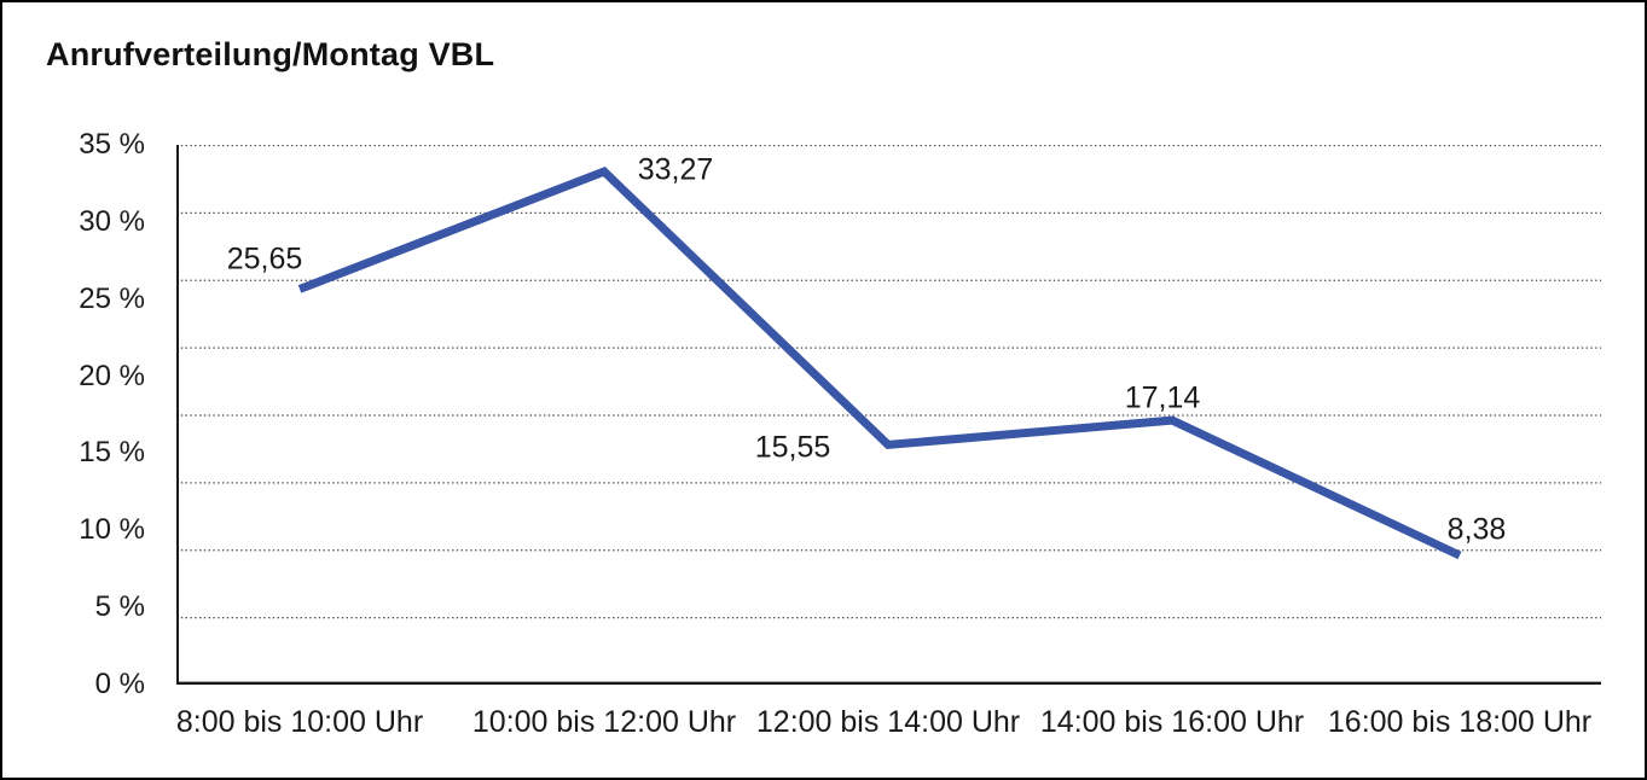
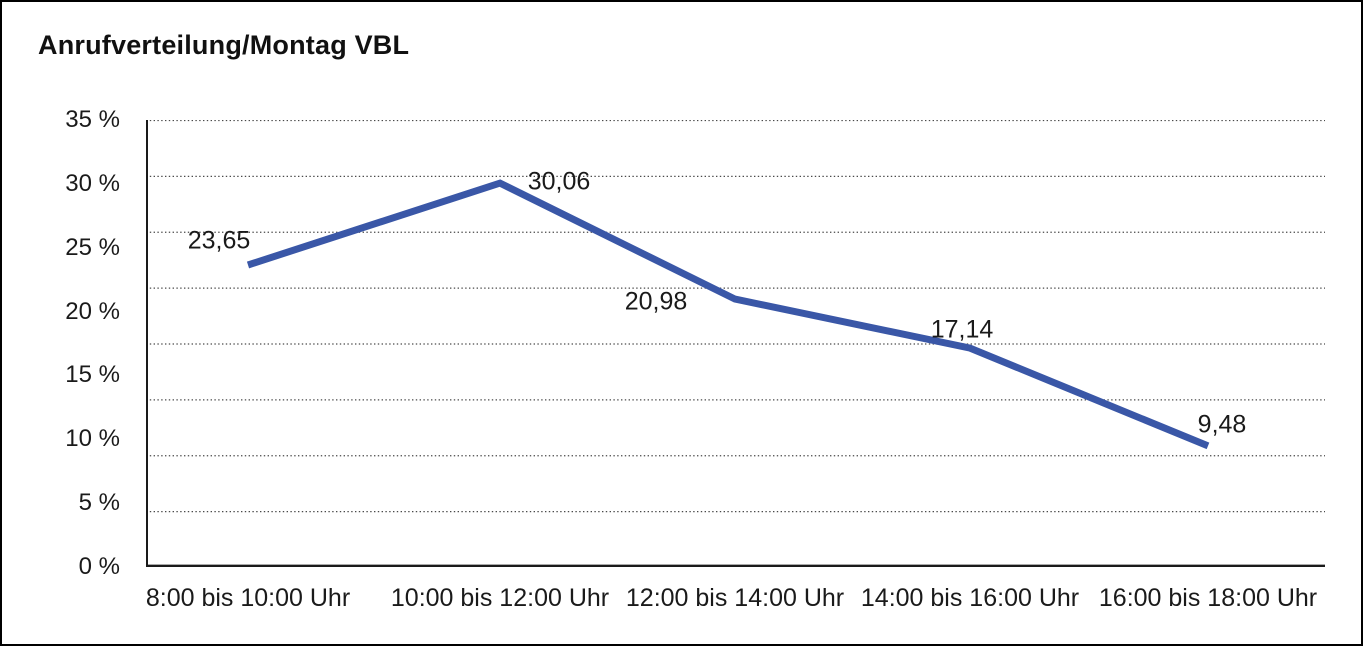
8:00 bis 10:00 Uhr: 25,65 -> 23,65
10:00 bis 12:00 Uhr: 33,27 -> 30,06
12:00 bis 14:00 Uhr: 15,55 -> 20,98
16:00 bis 18:00 Uhr: 8,38 -> 9,48
